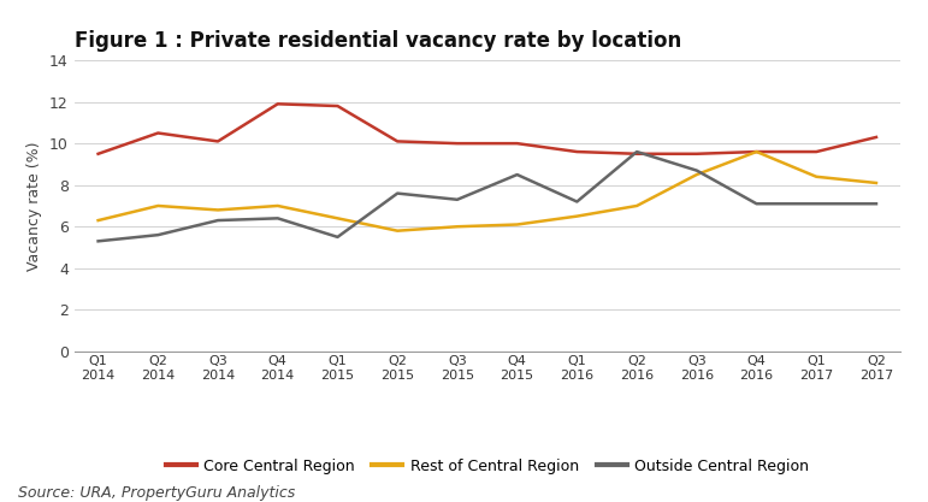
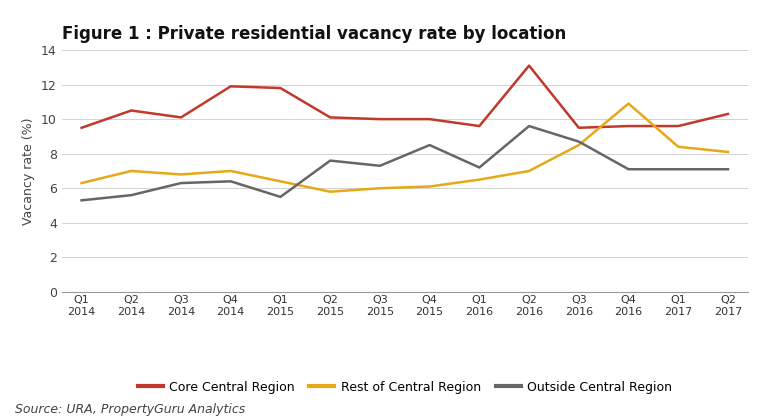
Core Central Region/Q2 2016: 9.5 -> 13.1
Rest of Central Region/Q4 2016: 9.6 -> 10.9
